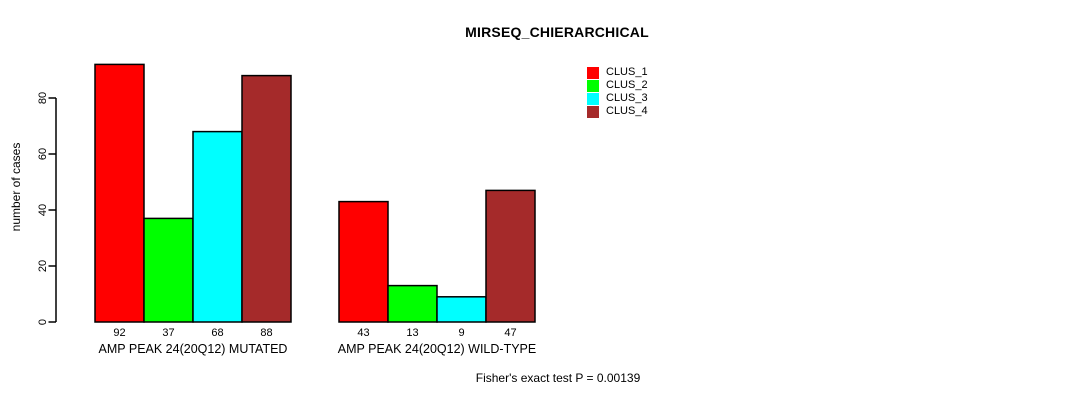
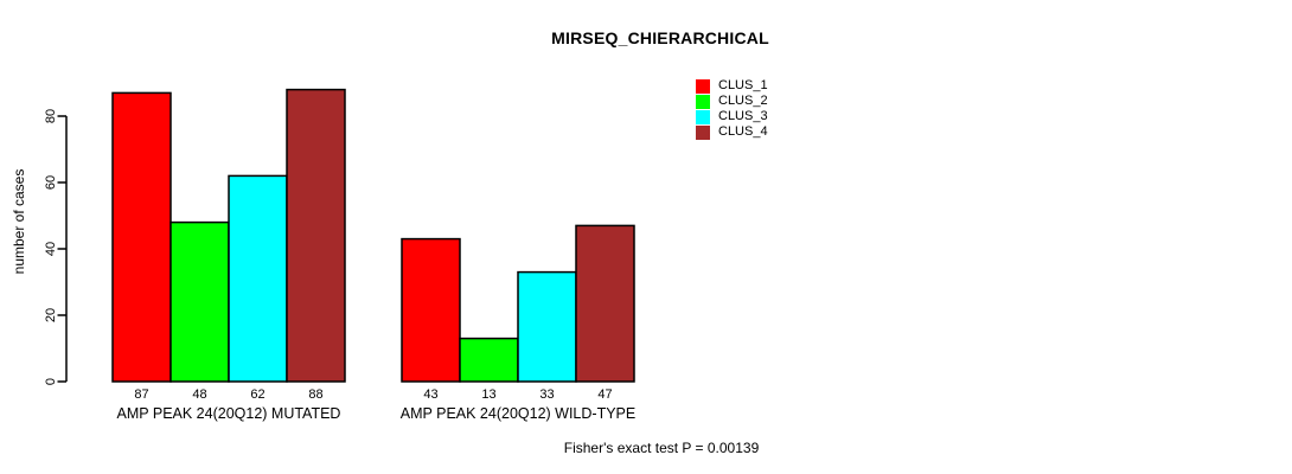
CLUS_1/AMP PEAK 24(20Q12) MUTATED: 92 -> 87
CLUS_2/AMP PEAK 24(20Q12) MUTATED: 37 -> 48
CLUS_3/AMP PEAK 24(20Q12) MUTATED: 68 -> 62
CLUS_3/AMP PEAK 24(20Q12) WILD-TYPE: 9 -> 33
